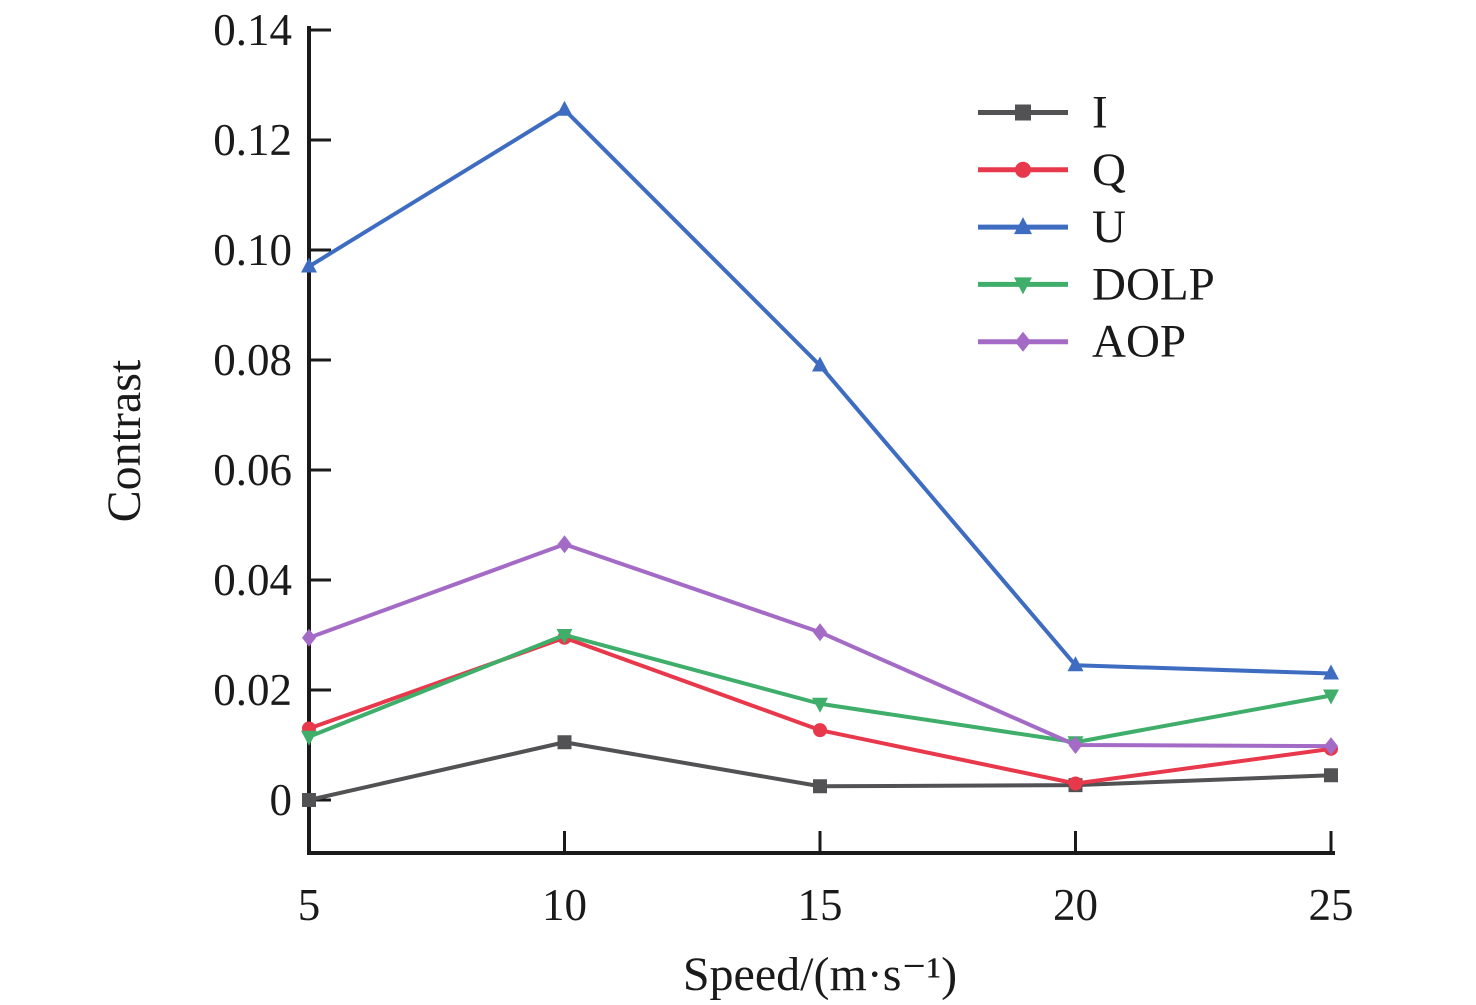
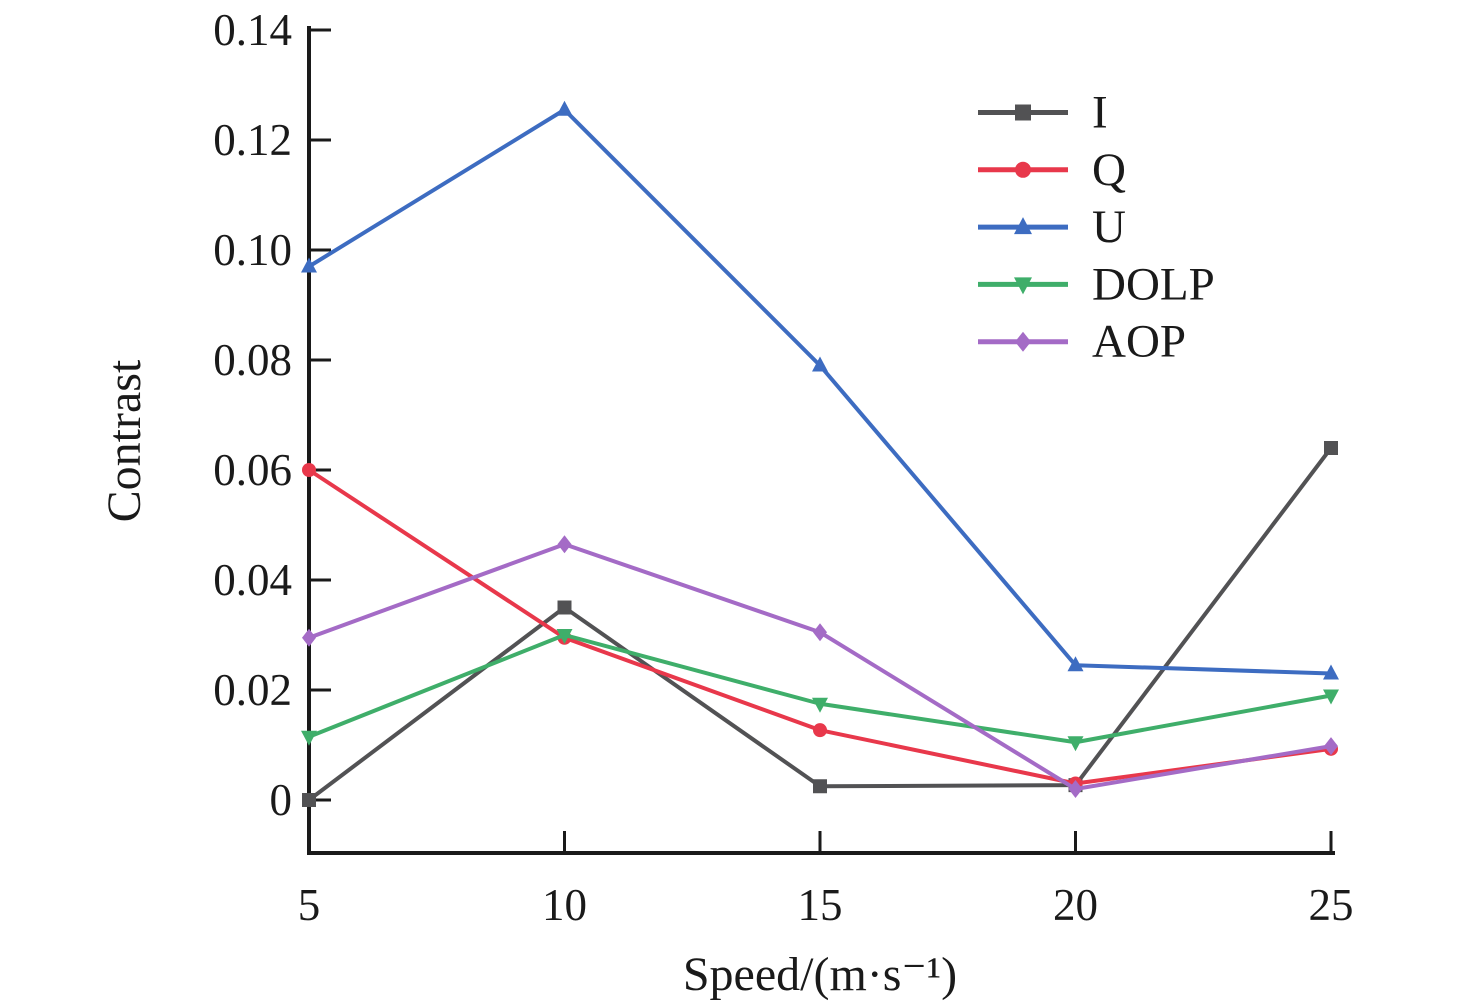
Q/5: 0.013 -> 0.060
I/10: 0.011 -> 0.035
AOP/20: 0.010 -> 0.002
I/25: 0.004 -> 0.064
